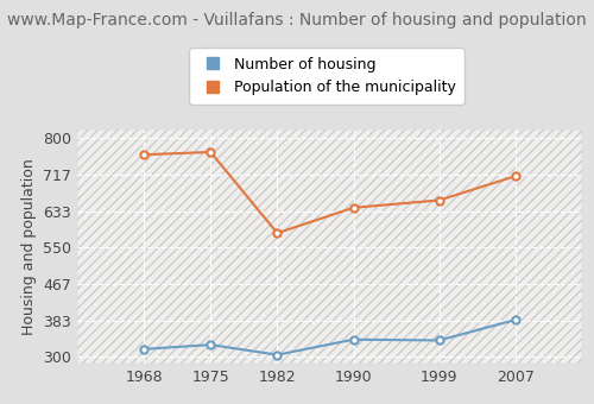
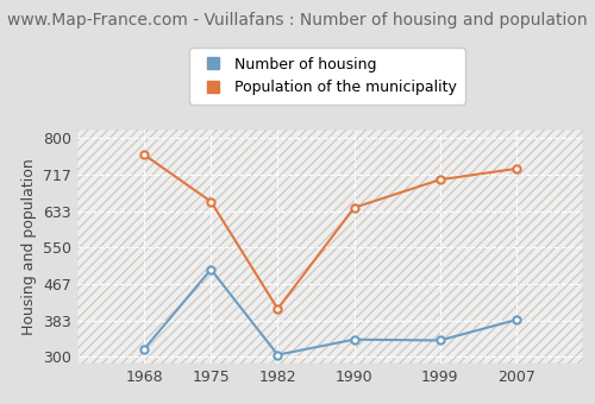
Number of housing/1975: 328 -> 500
Population of the municipality/1975: 768 -> 655
Population of the municipality/1982: 583 -> 410
Population of the municipality/1999: 658 -> 705
Population of the municipality/2007: 713 -> 730
